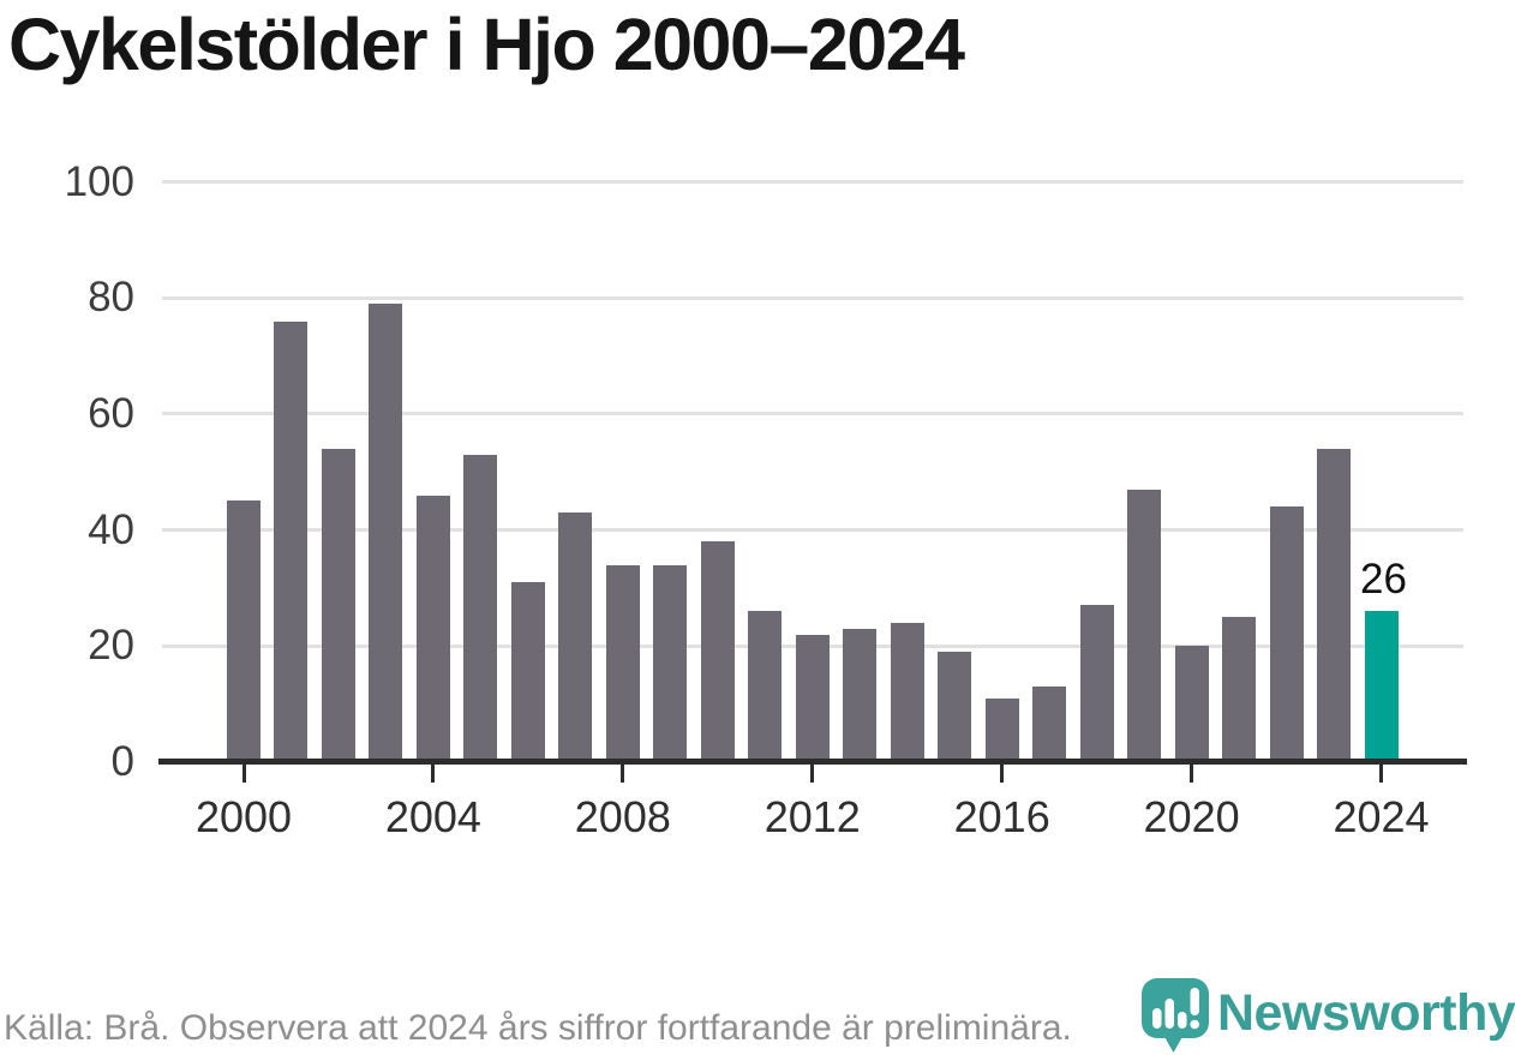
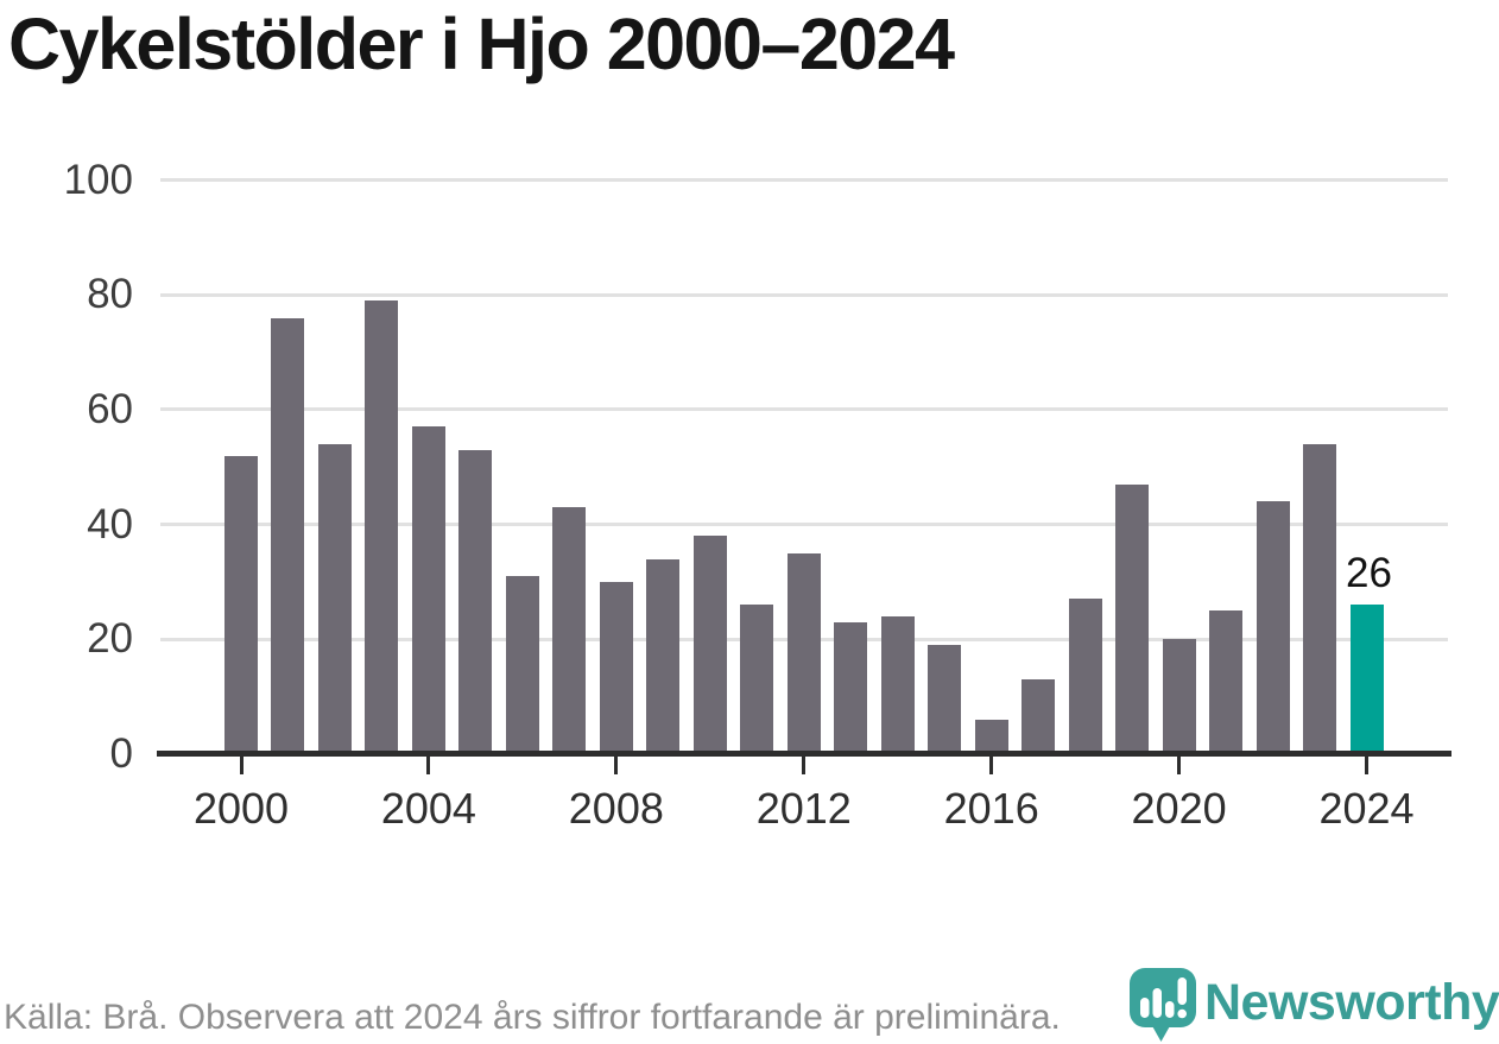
2000: 45 -> 52
2004: 46 -> 57
2008: 34 -> 30
2012: 22 -> 35
2016: 11 -> 6
